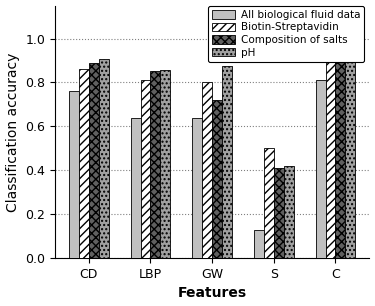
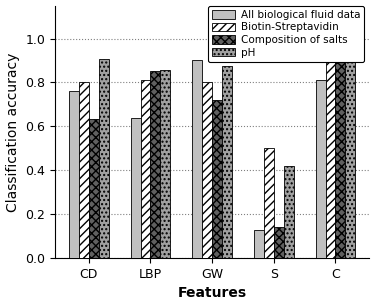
Biotin-Streptavidin/CD: 0.86 -> 0.80
Composition of salts/CD: 0.890 -> 0.635
All biological fluid data/GW: 0.64 -> 0.90
Composition of salts/S: 0.410 -> 0.140
